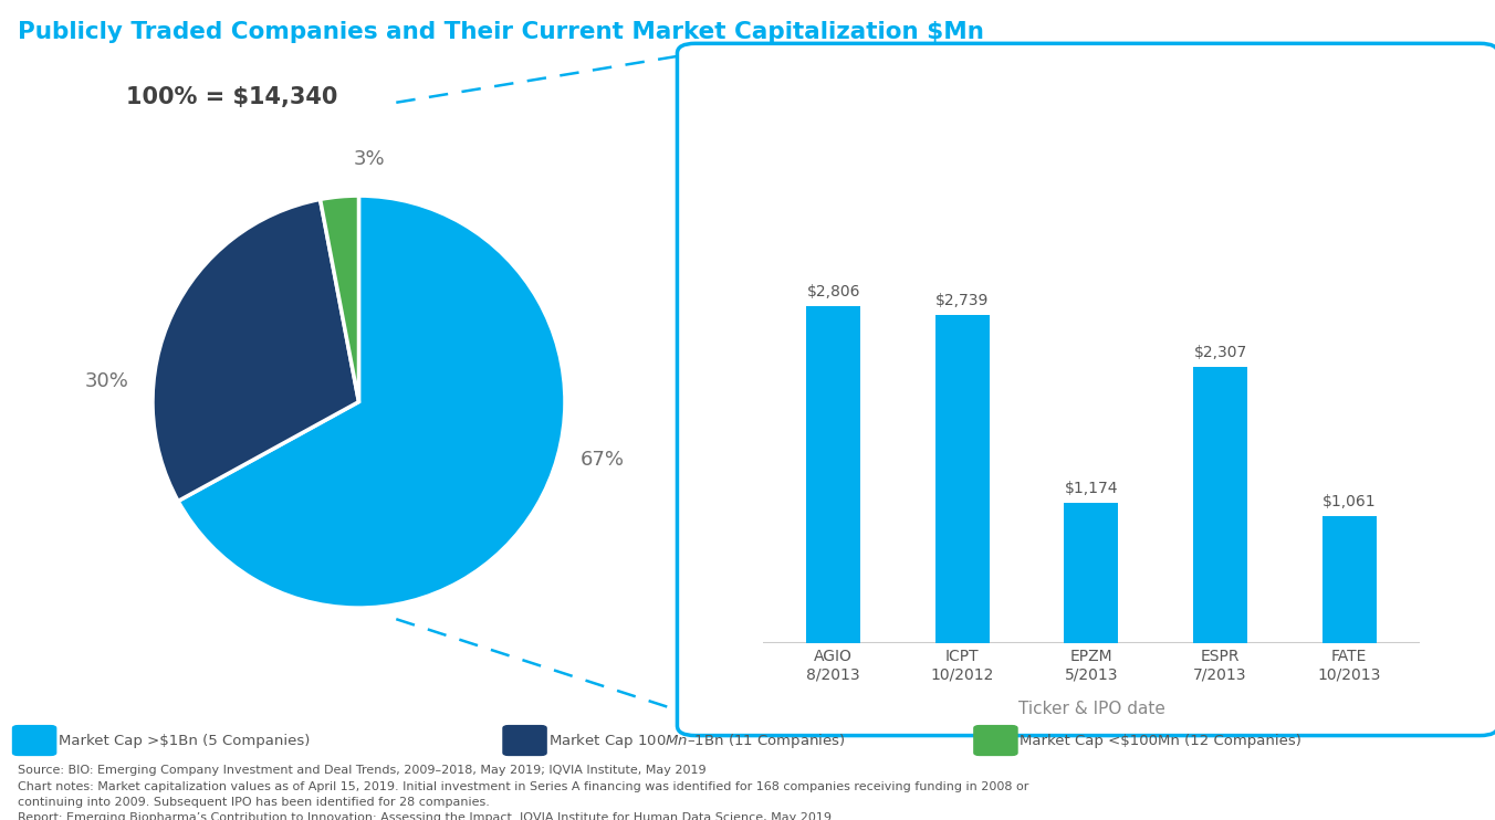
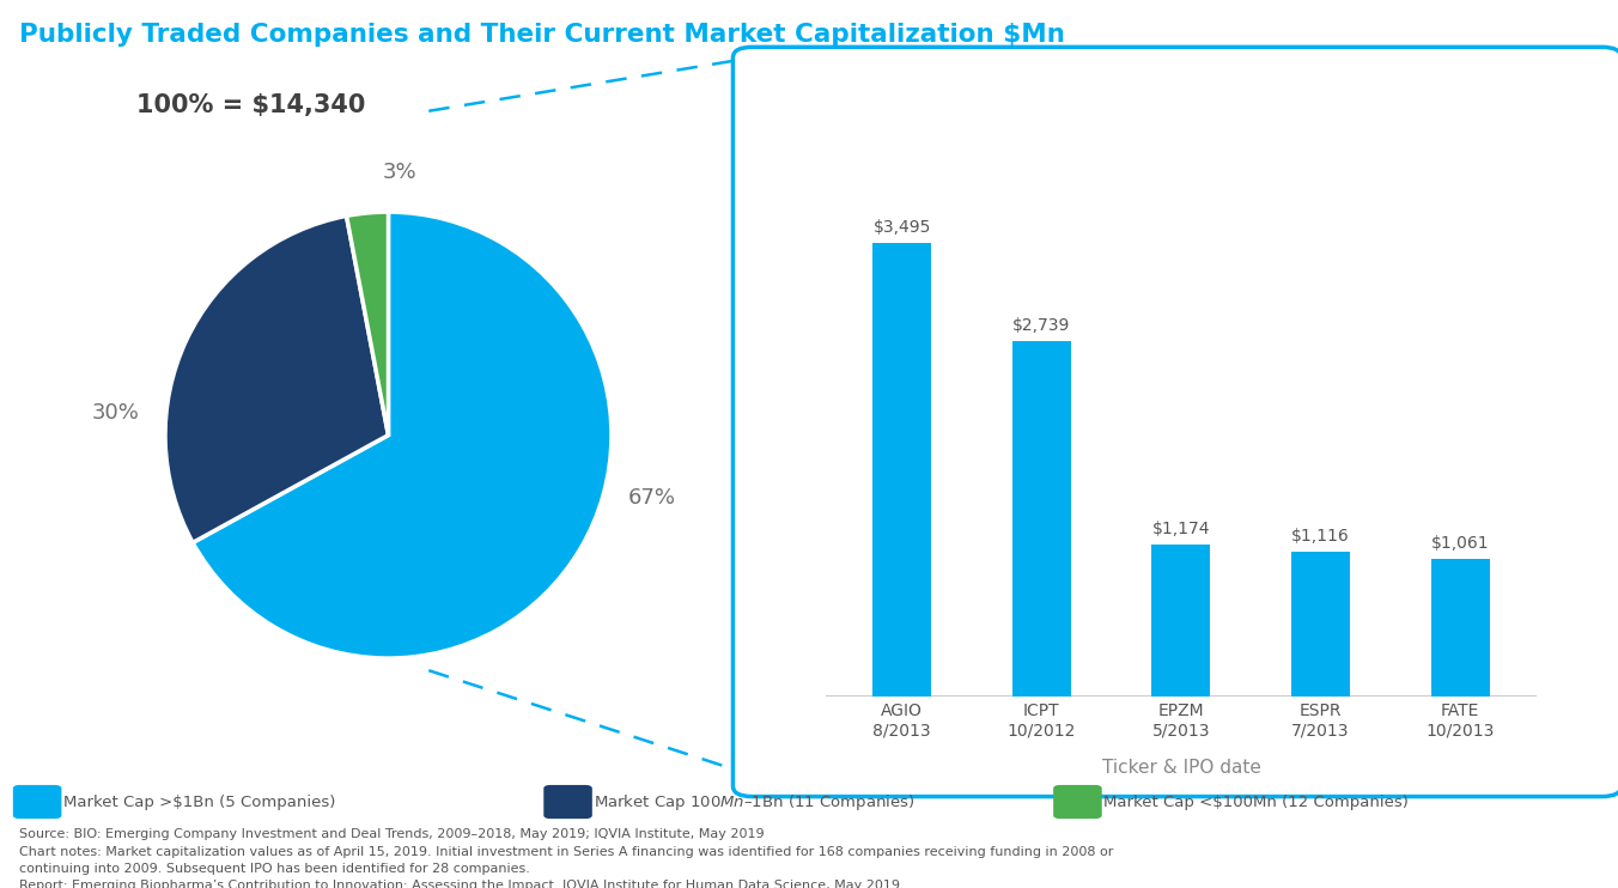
AGIO 8/2013: $2,806 -> $3,495
ESPR 7/2013: $2,307 -> $1,116
